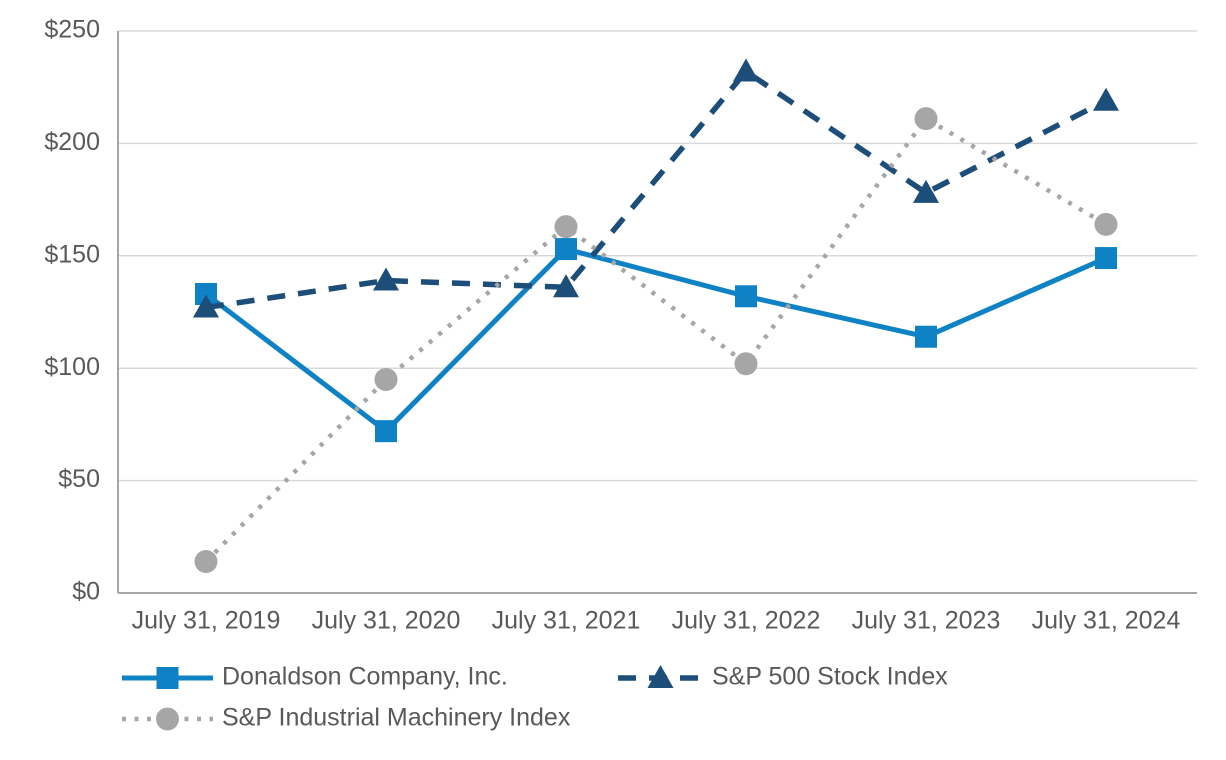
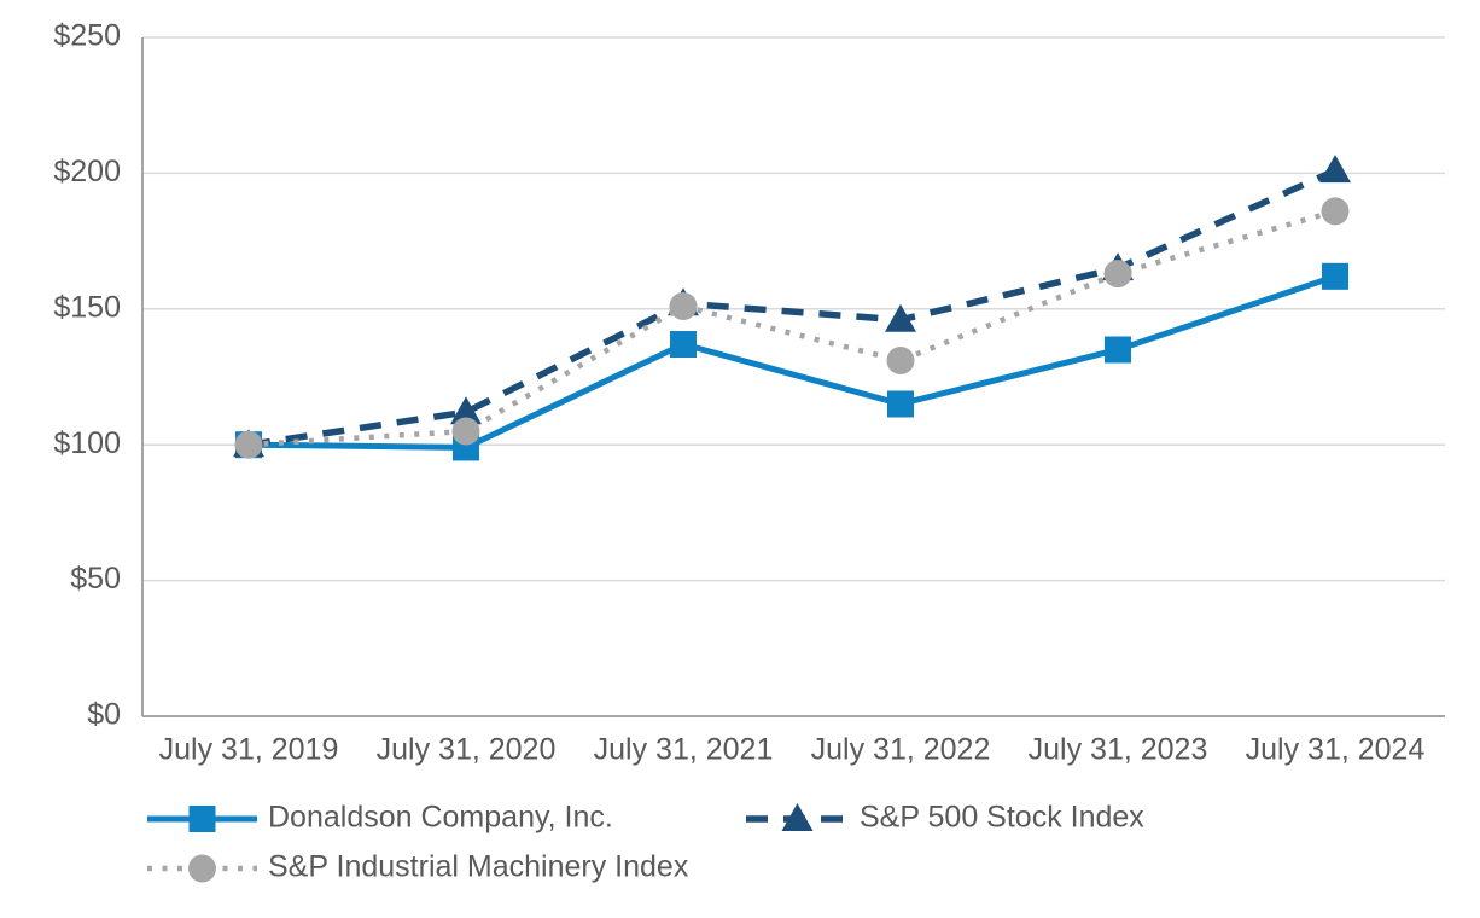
Donaldson Company, Inc./July 31, 2019: $133 -> $100
S&P 500 Stock Index/July 31, 2019: $127 -> $100
S&P Industrial Machinery Index/July 31, 2019: $14 -> $100
Donaldson Company, Inc./July 31, 2020: $72 -> $99
S&P 500 Stock Index/July 31, 2020: $139 -> $112
S&P Industrial Machinery Index/July 31, 2020: $95 -> $105
Donaldson Company, Inc./July 31, 2021: $153 -> $137
S&P 500 Stock Index/July 31, 2021: $136 -> $152
S&P Industrial Machinery Index/July 31, 2021: $163 -> $151
Donaldson Company, Inc./July 31, 2022: $132 -> $115
S&P 500 Stock Index/July 31, 2022: $232 -> $146
S&P Industrial Machinery Index/July 31, 2022: $102 -> $131
Donaldson Company, Inc./July 31, 2023: $114 -> $135
S&P 500 Stock Index/July 31, 2023: $178 -> $165
S&P Industrial Machinery Index/July 31, 2023: $211 -> $163
Donaldson Company, Inc./July 31, 2024: $149 -> $162
S&P 500 Stock Index/July 31, 2024: $219 -> $201
S&P Industrial Machinery Index/July 31, 2024: $164 -> $186
